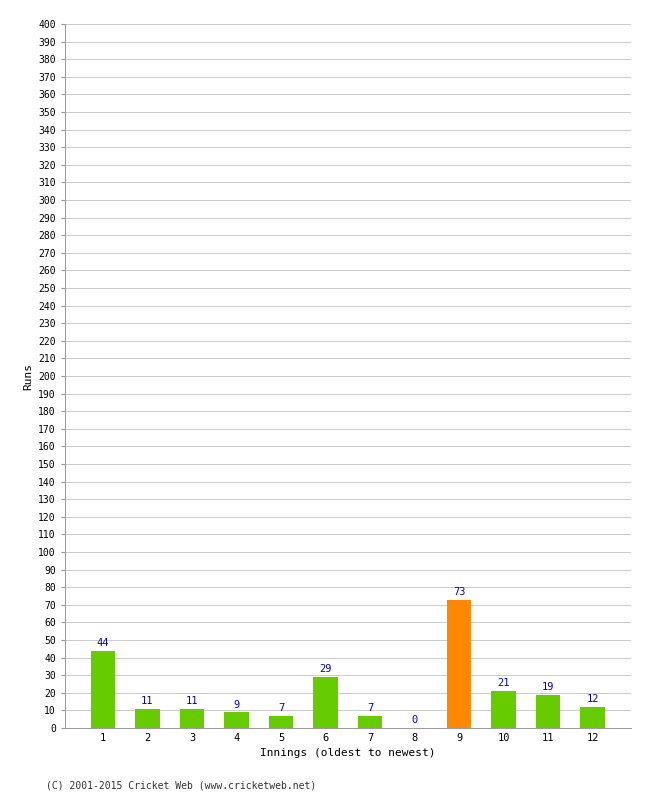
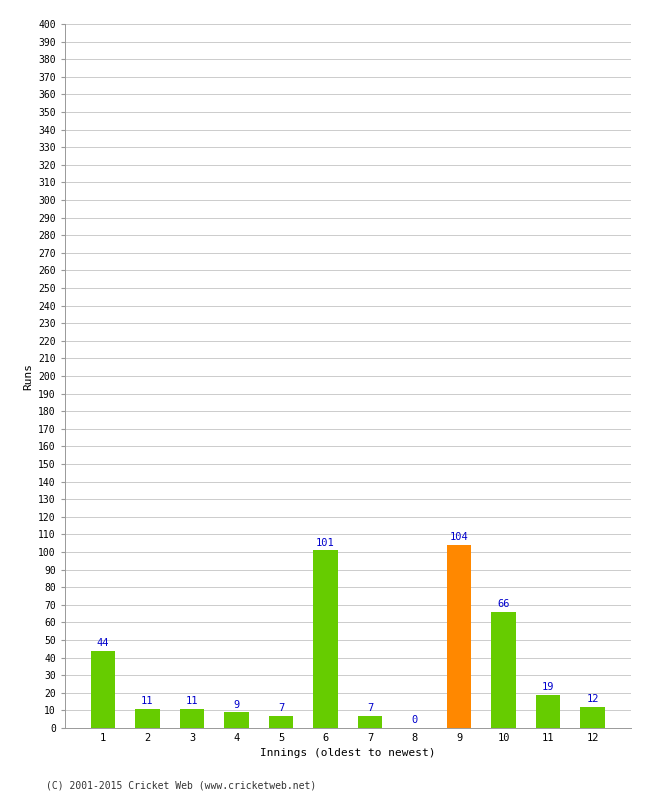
6: 29 -> 101
9: 73 -> 104
10: 21 -> 66
